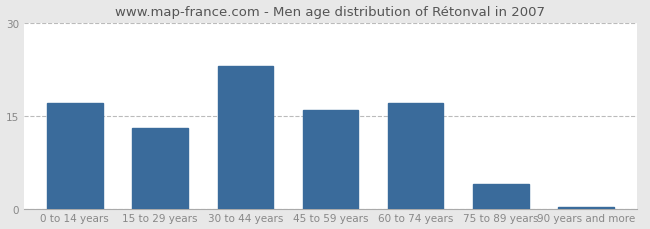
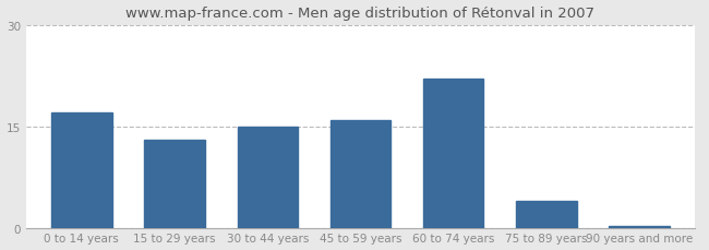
30 to 44 years: 23.0 -> 15.0
60 to 74 years: 17.0 -> 22.0
